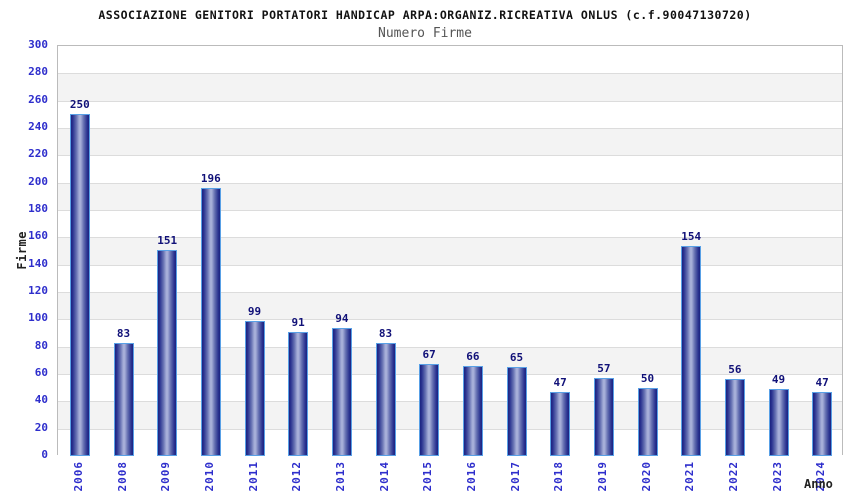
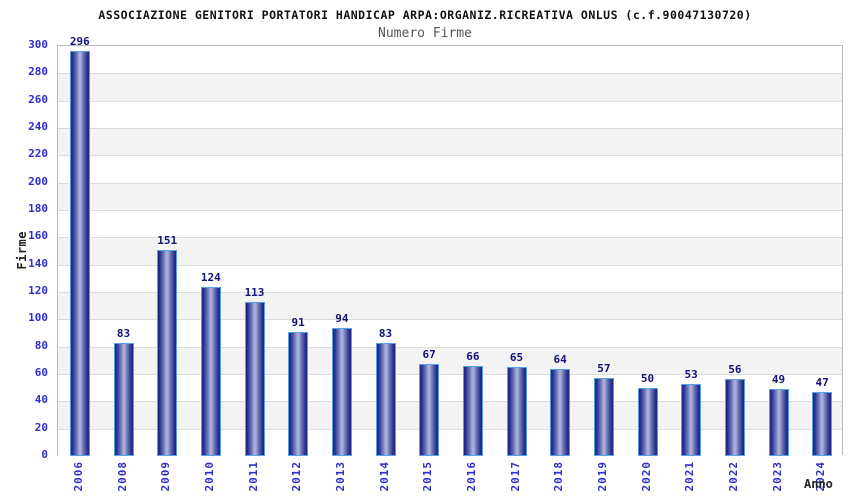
2006: 250 -> 296
2010: 196 -> 124
2011: 99 -> 113
2018: 47 -> 64
2021: 154 -> 53
